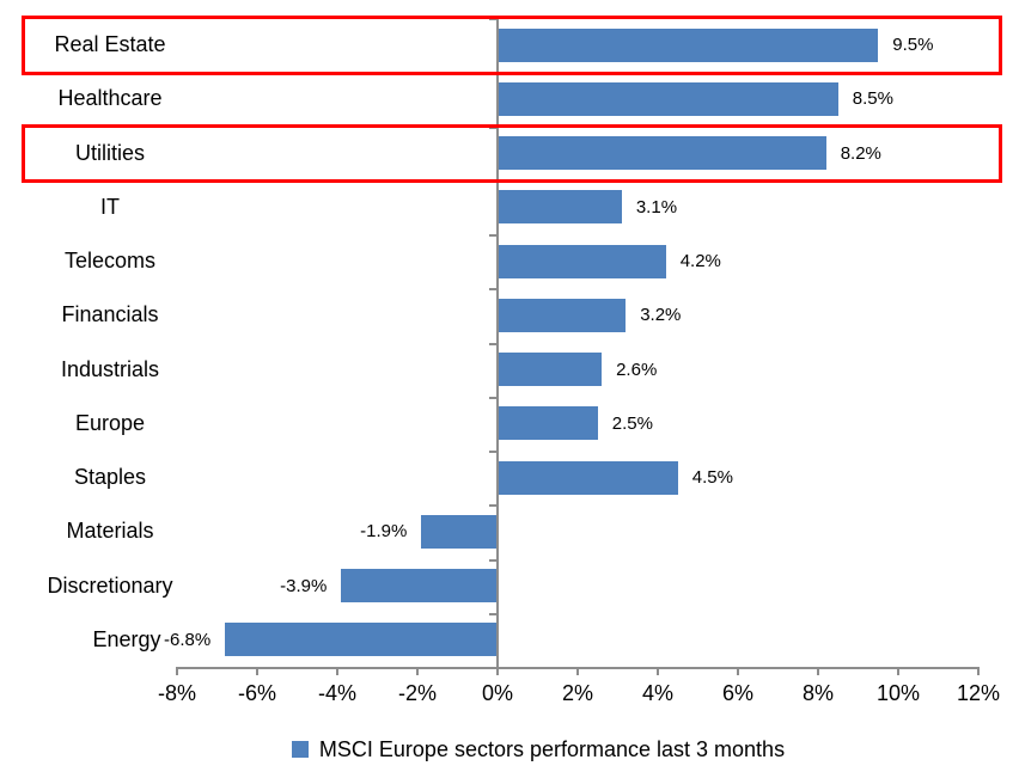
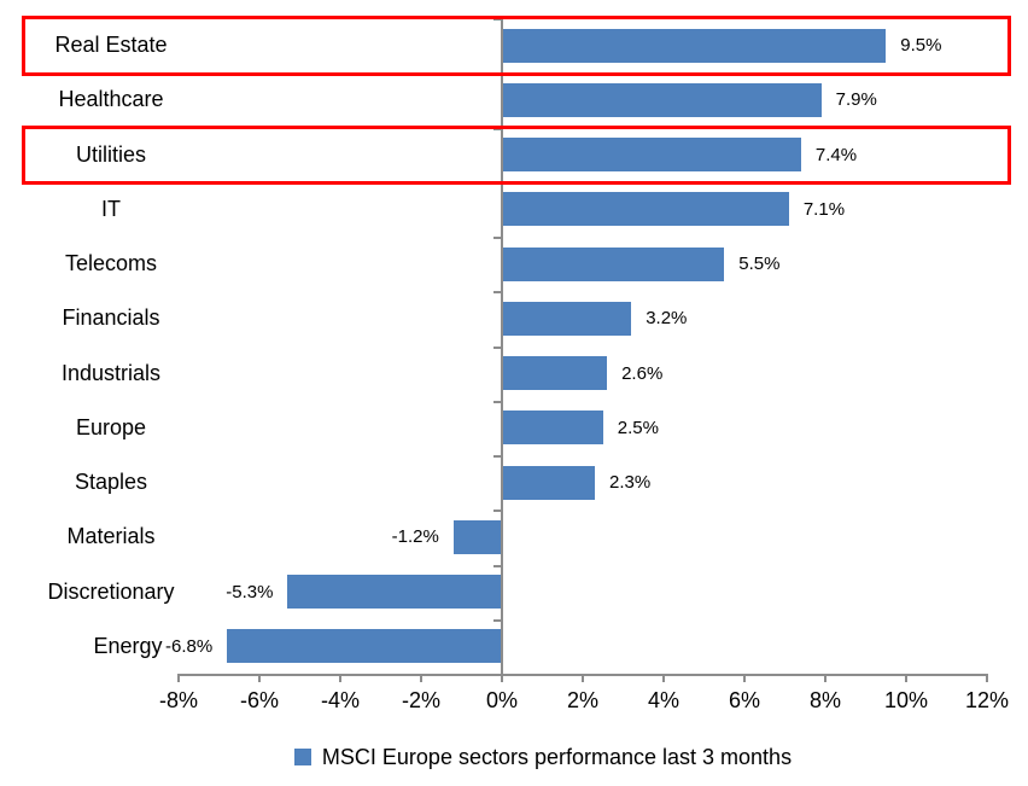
Healthcare: 8.5% -> 7.9%
Utilities: 8.2% -> 7.4%
IT: 3.1% -> 7.1%
Telecoms: 4.2% -> 5.5%
Staples: 4.5% -> 2.3%
Materials: -1.9% -> -1.2%
Discretionary: -3.9% -> -5.3%
